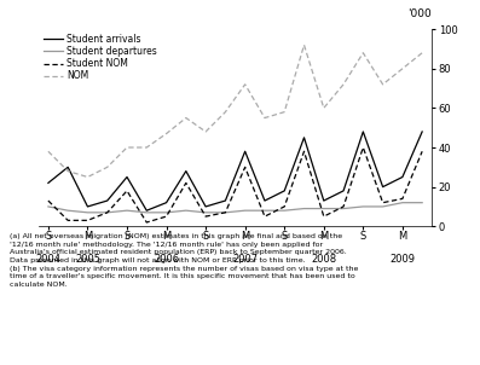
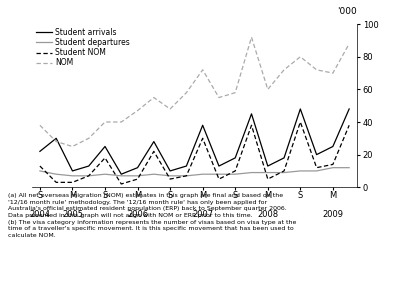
NOM/S: 88 -> 80
NOM/M: 80 -> 70
